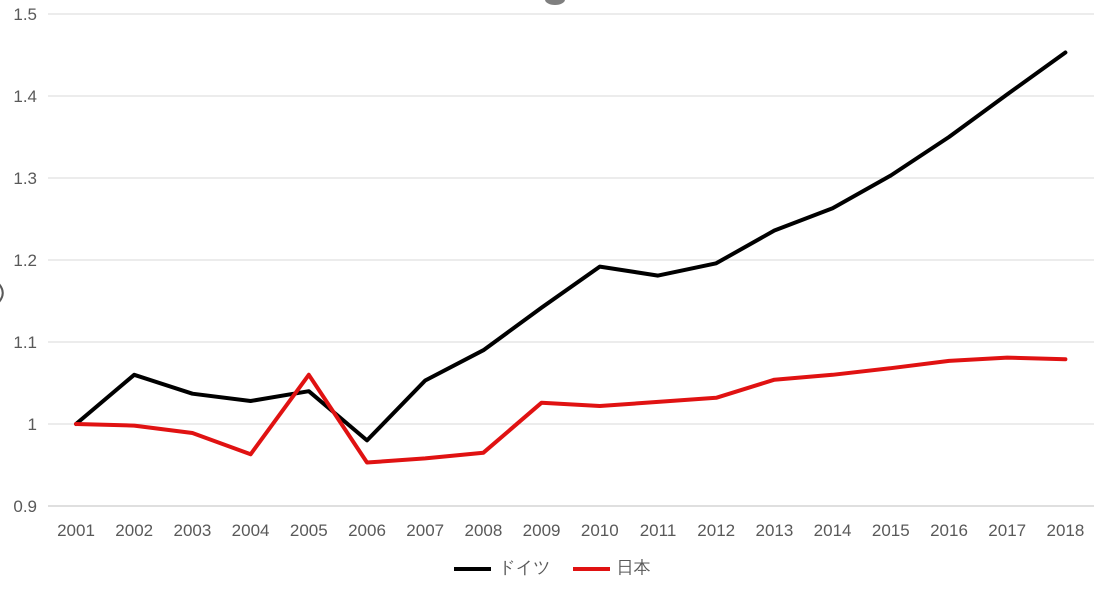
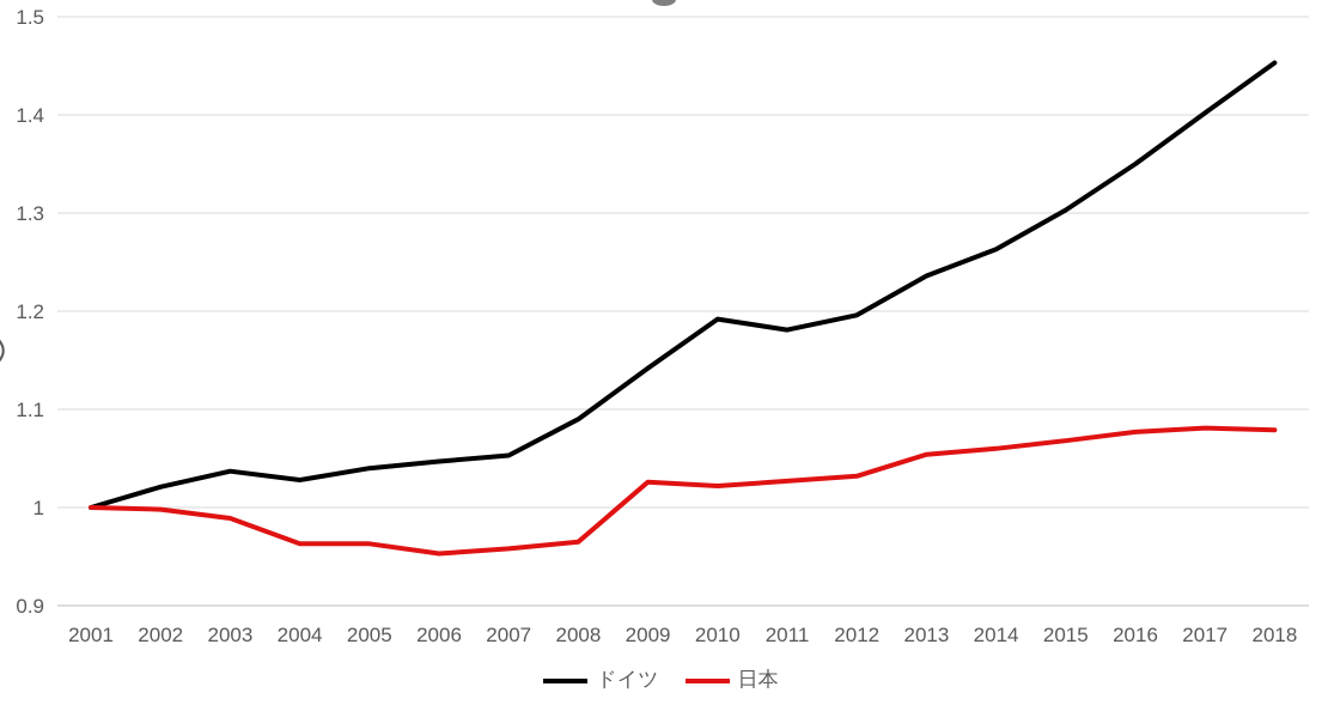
ドイツ/2002: 1.06 -> 1.02
日本/2005: 1.06 -> 0.96
ドイツ/2006: 0.98 -> 1.05
